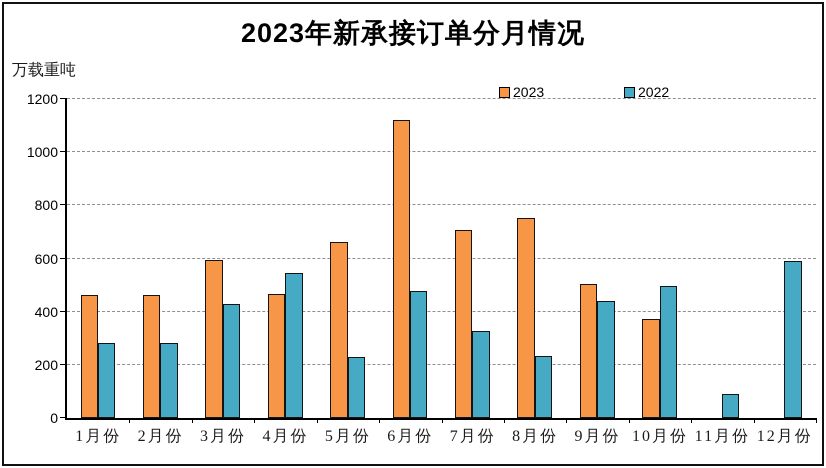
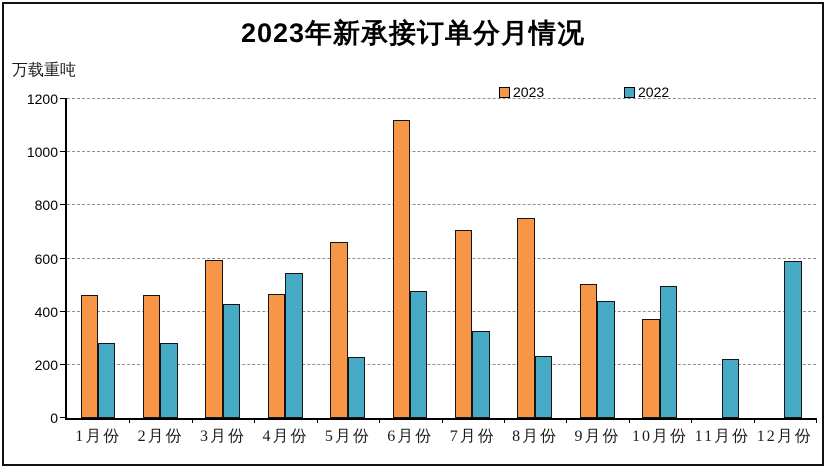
2022/11月份: 90 -> 220
